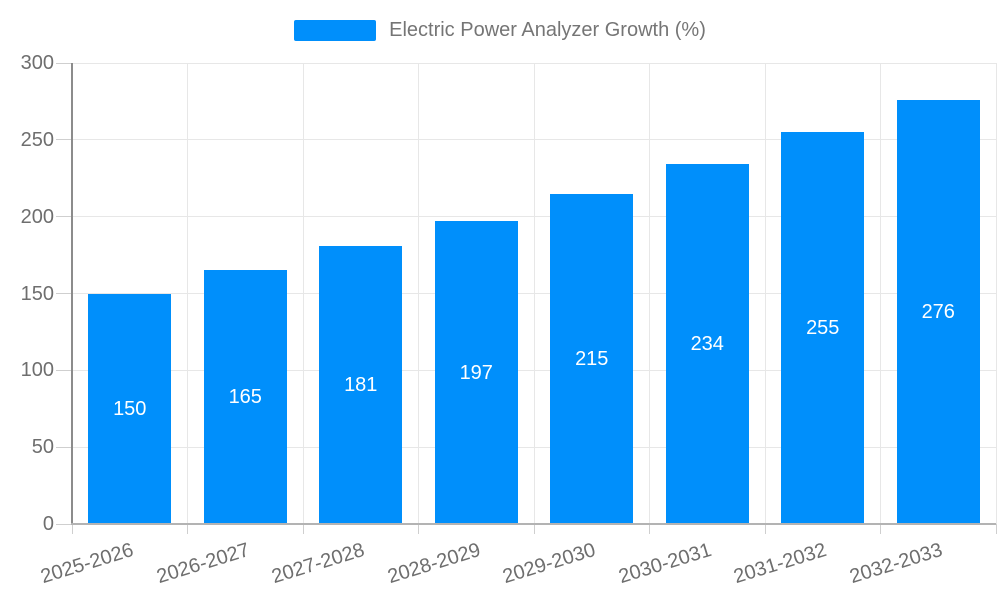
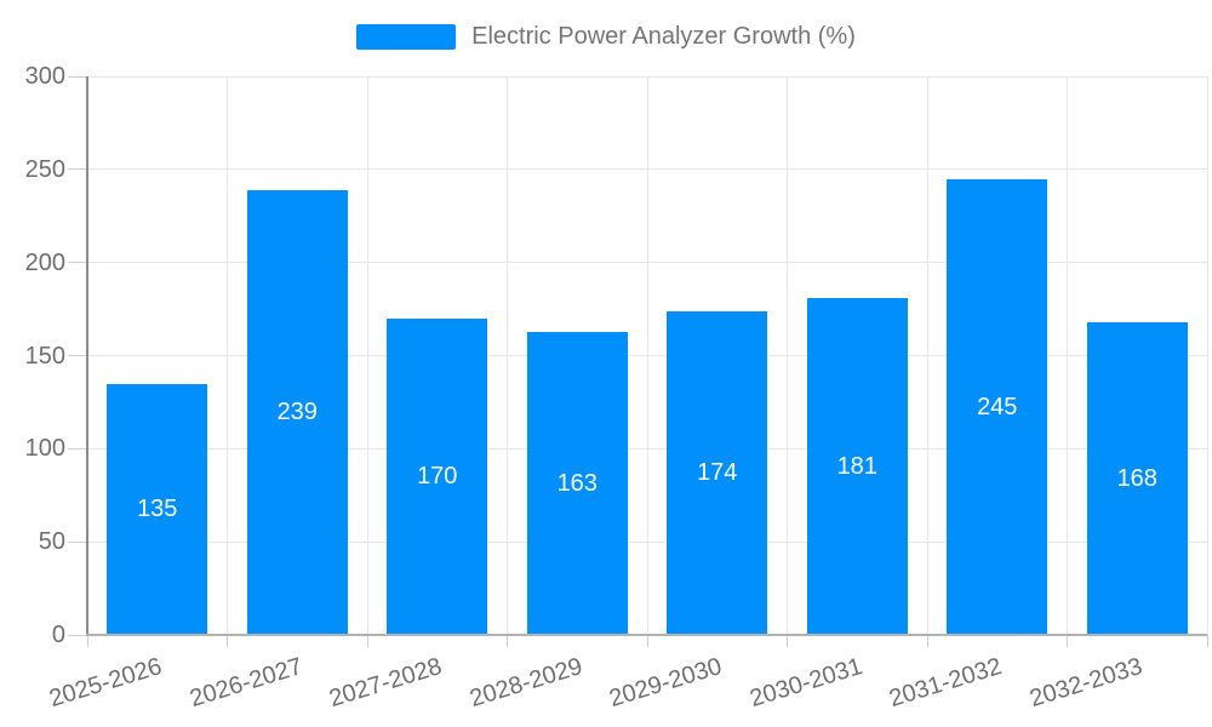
2025-2026: 150 -> 135
2026-2027: 165 -> 239
2027-2028: 181 -> 170
2028-2029: 197 -> 163
2029-2030: 215 -> 174
2030-2031: 234 -> 181
2031-2032: 255 -> 245
2032-2033: 276 -> 168
